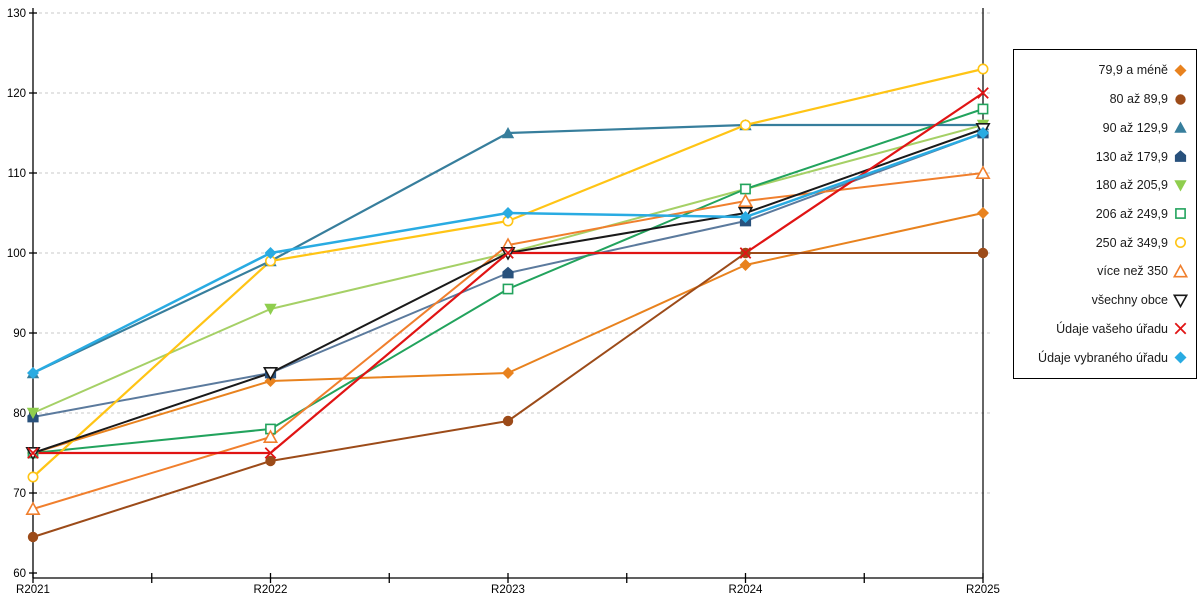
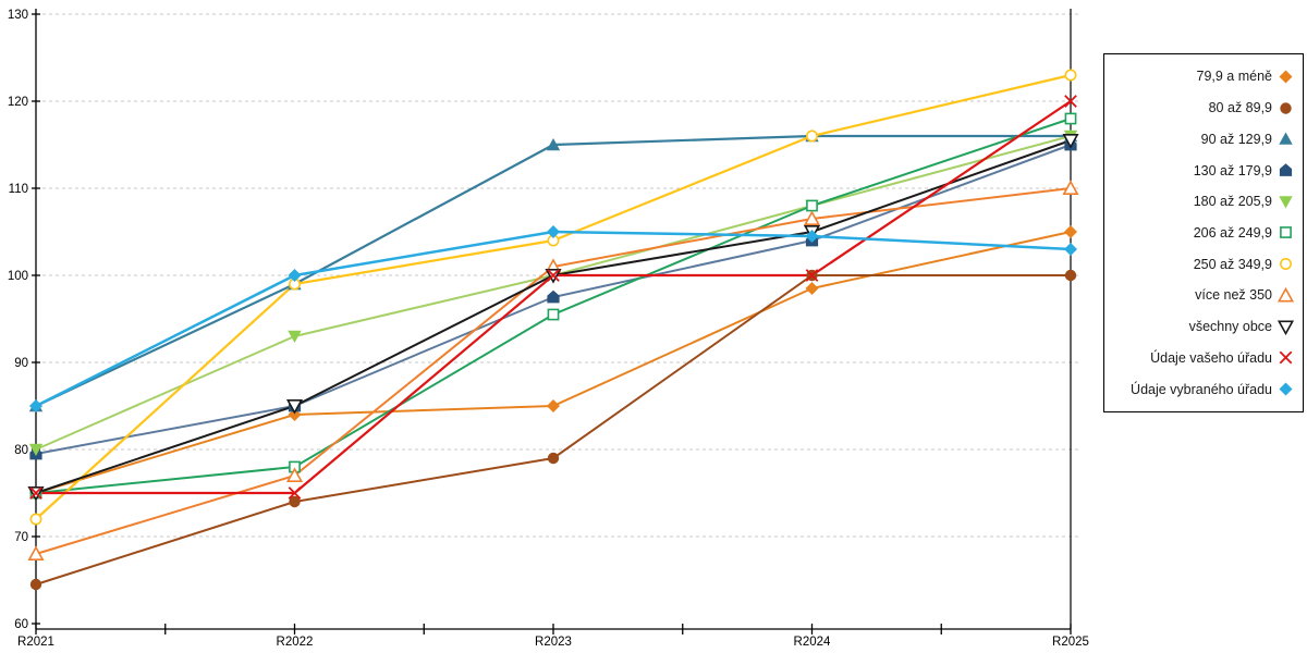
Údaje vybraného úřadu/R2025: 115 -> 103
